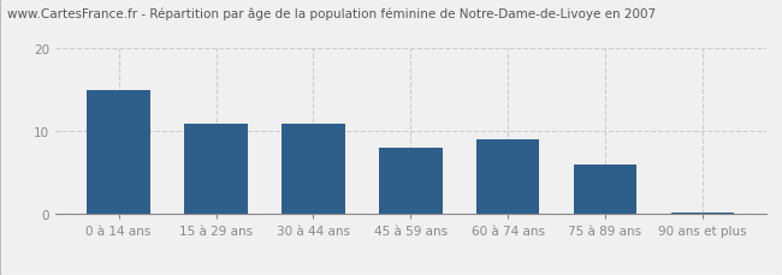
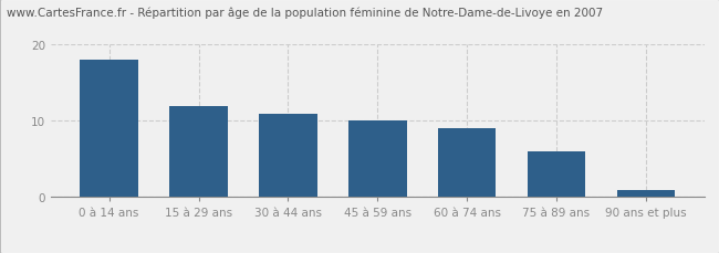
0 à 14 ans: 15.0 -> 18.0
15 à 29 ans: 11.0 -> 12.0
45 à 59 ans: 8.0 -> 10.0
90 ans et plus: 0.2 -> 1.0
